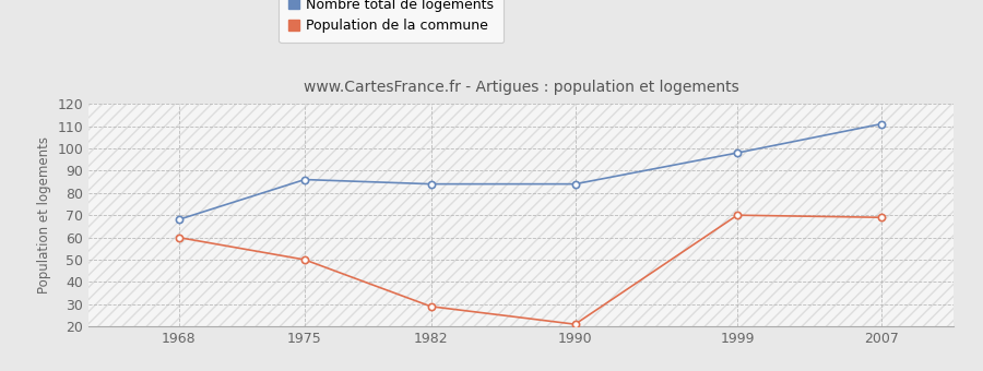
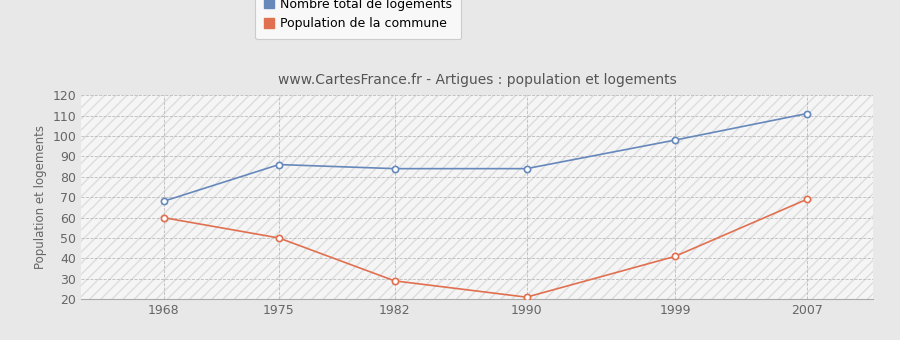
Population de la commune/1999: 70 -> 41
